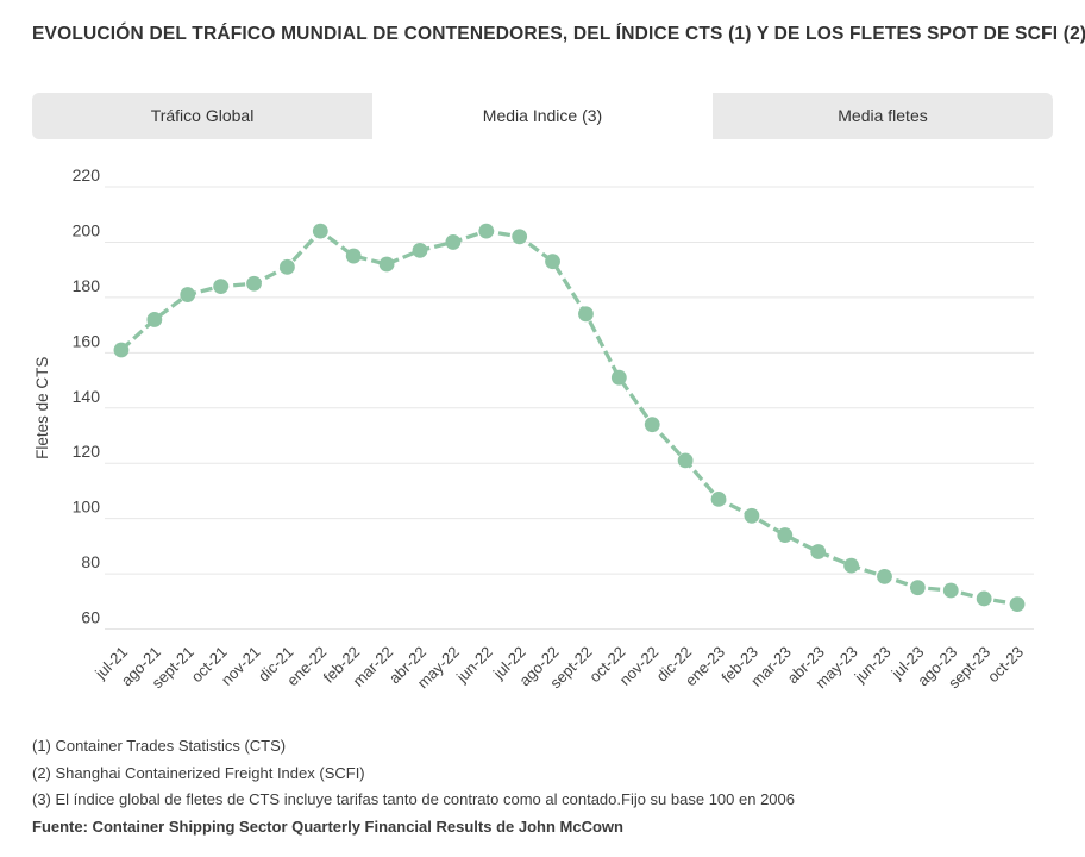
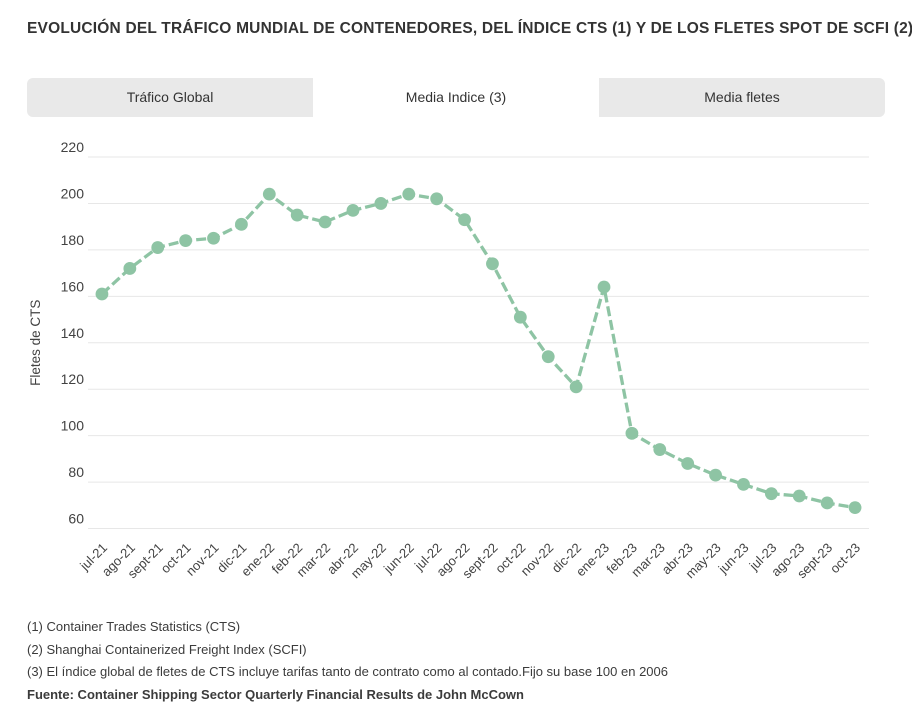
ene-23: 107 -> 164
